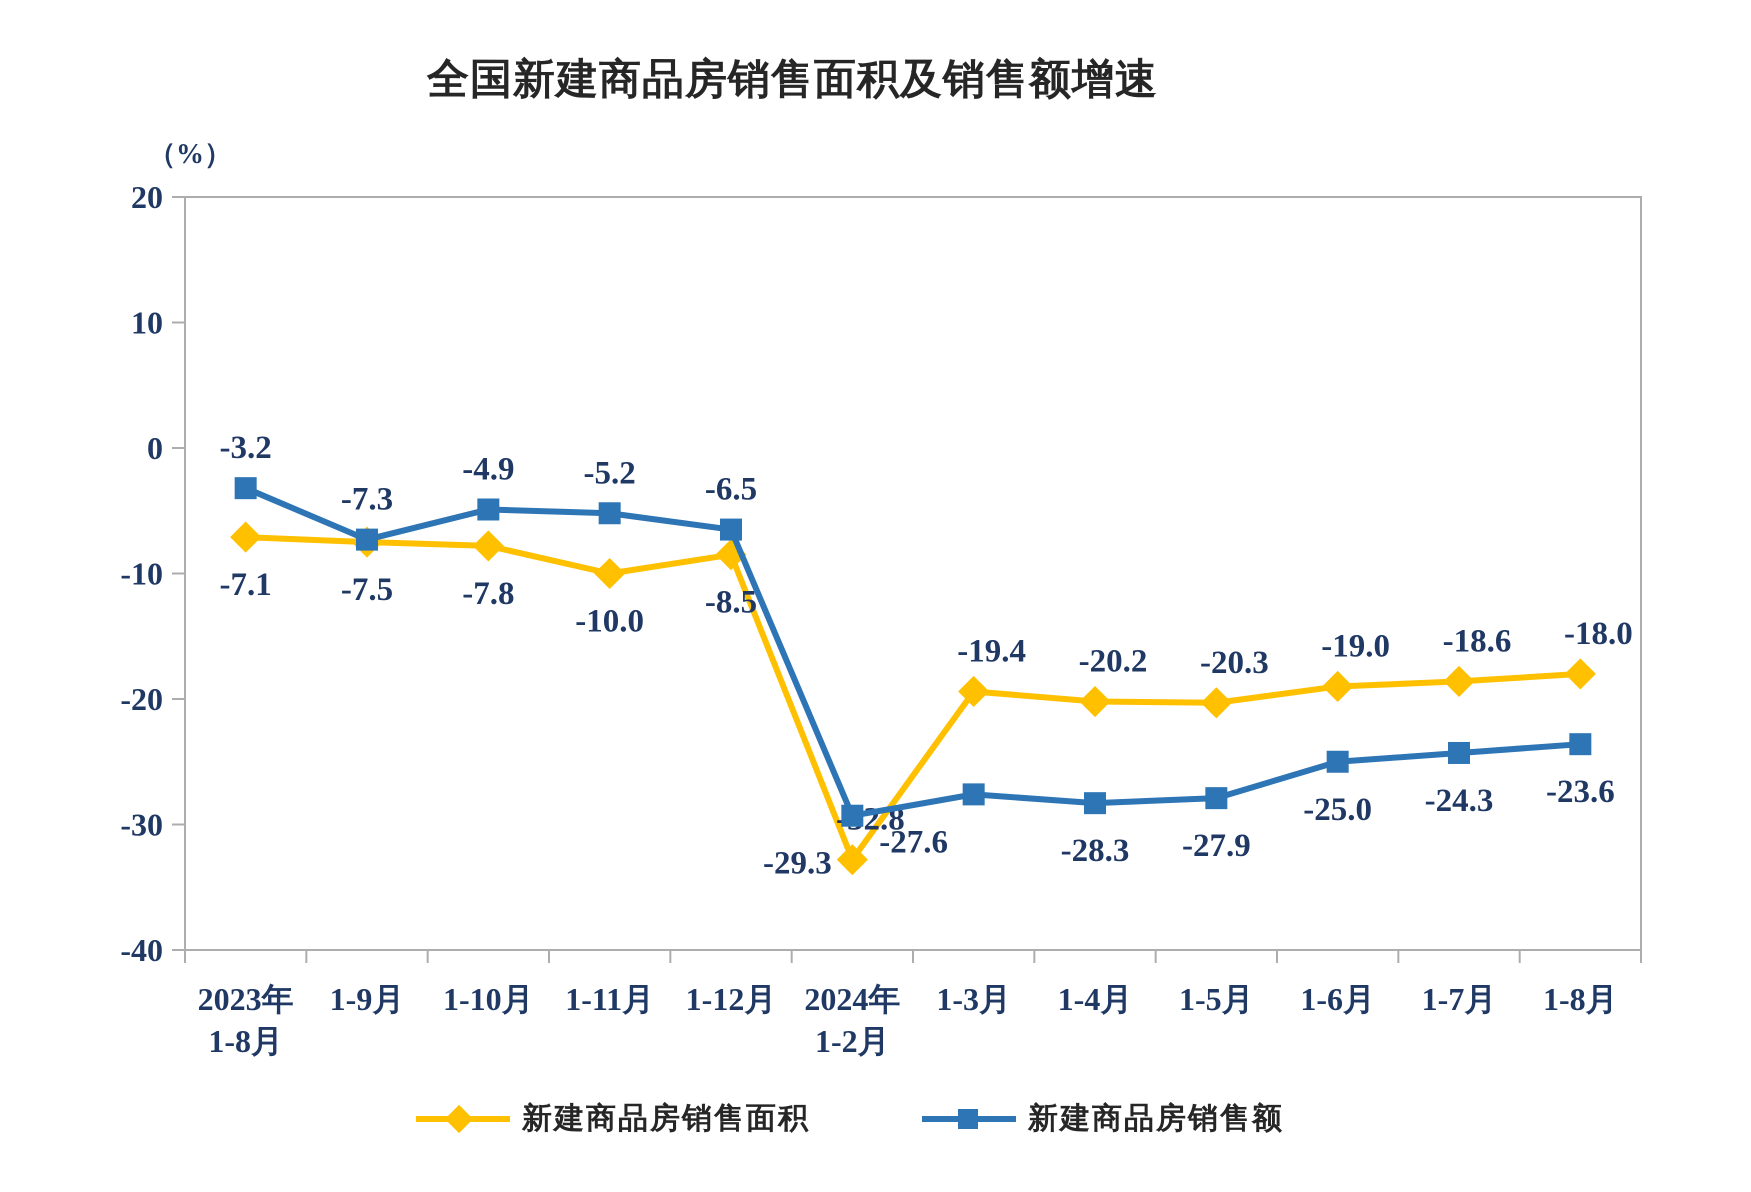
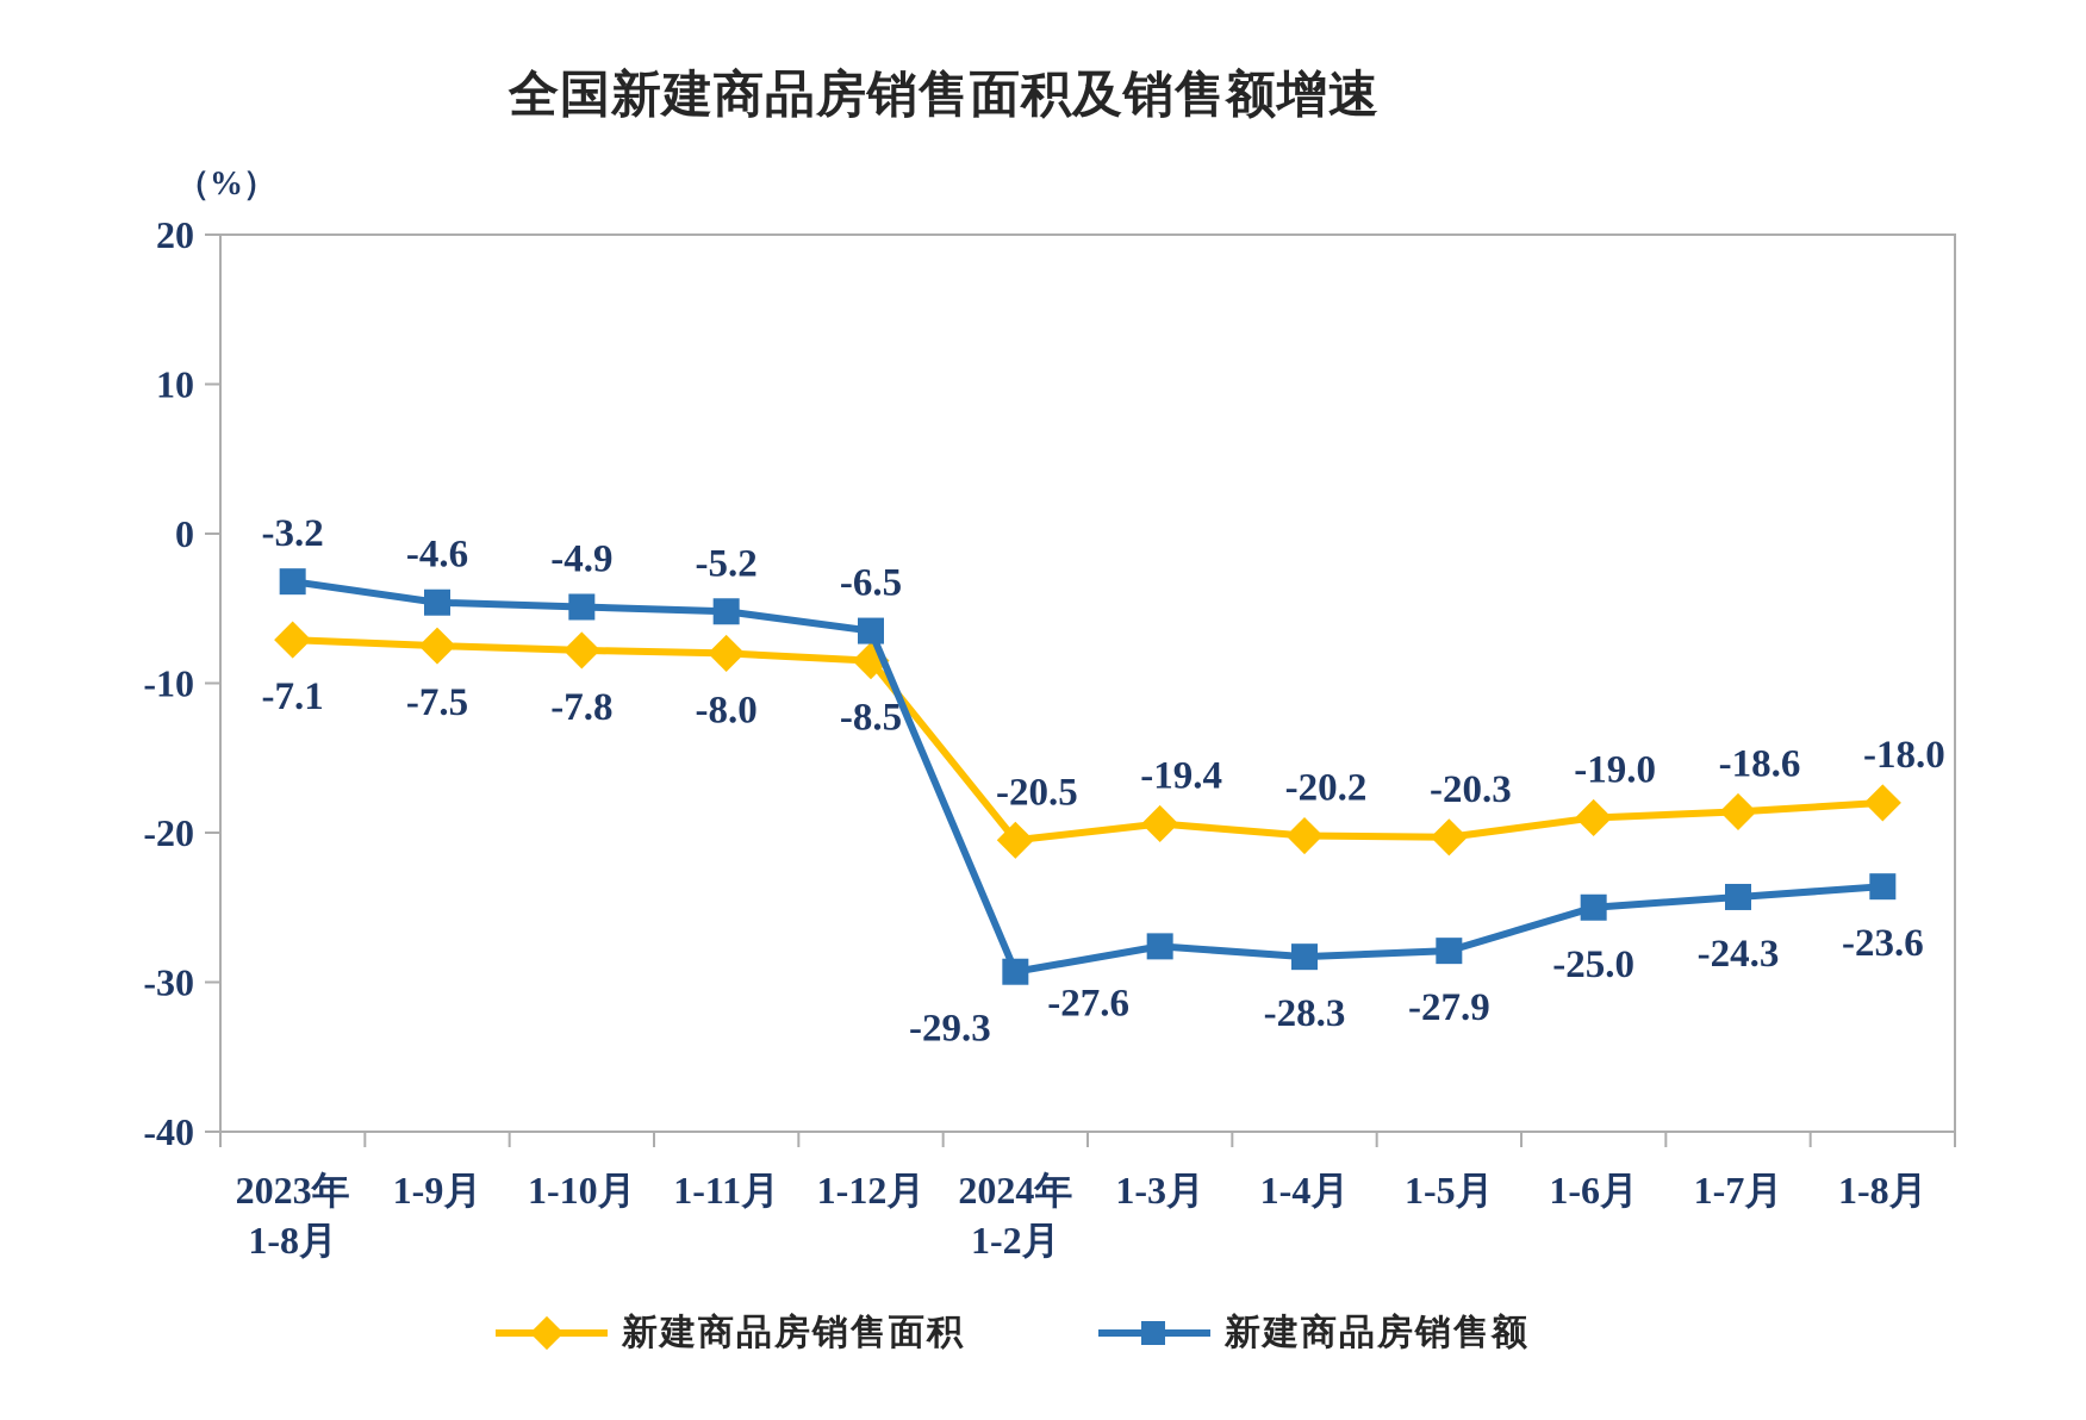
新建商品房销售额/1-9月: -7.3 -> -4.6
新建商品房销售面积/1-11月: -10.0 -> -8.0
新建商品房销售面积/2024年 1-2月: -32.8 -> -20.5
